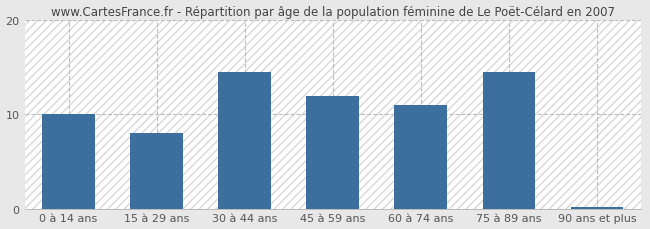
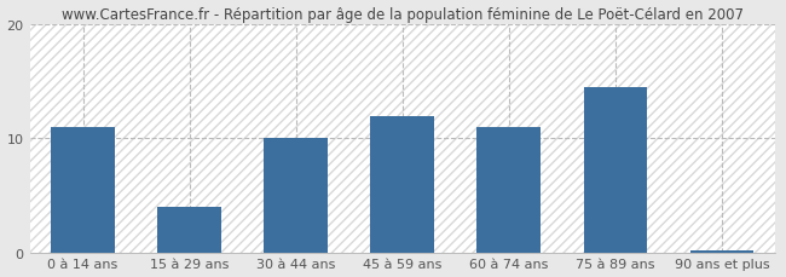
0 à 14 ans: 10.0 -> 11.0
15 à 29 ans: 8.0 -> 4.0
30 à 44 ans: 14.5 -> 10.0
